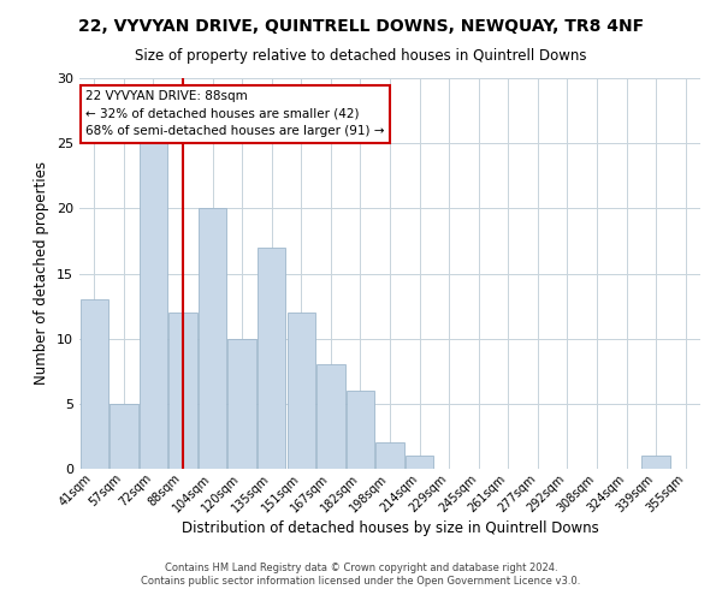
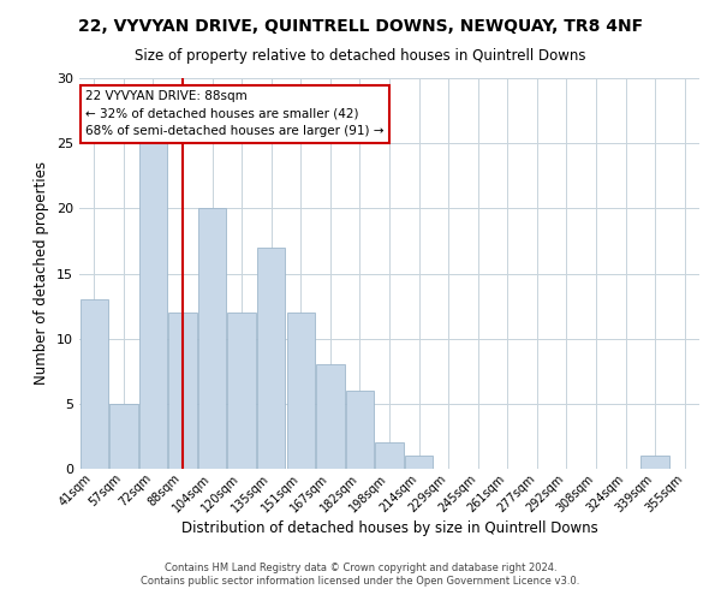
120sqm: 10 -> 12
